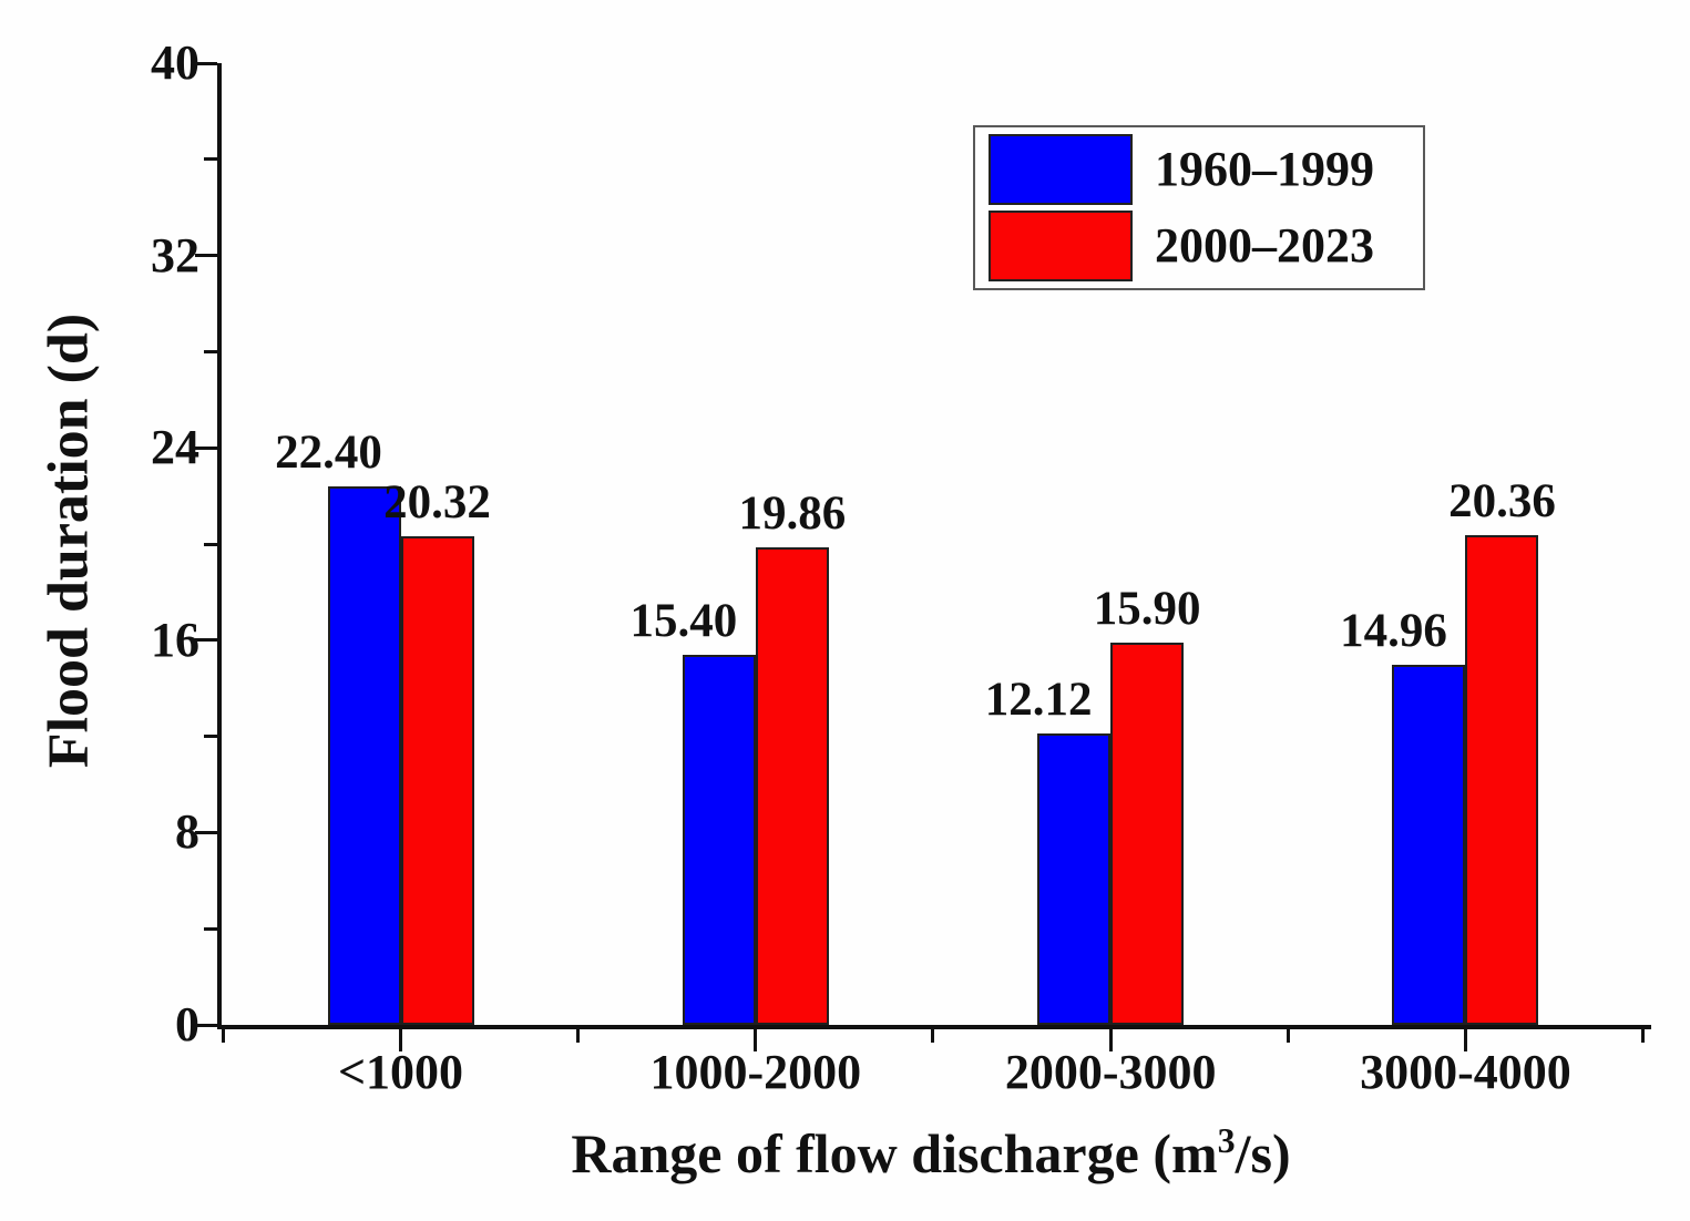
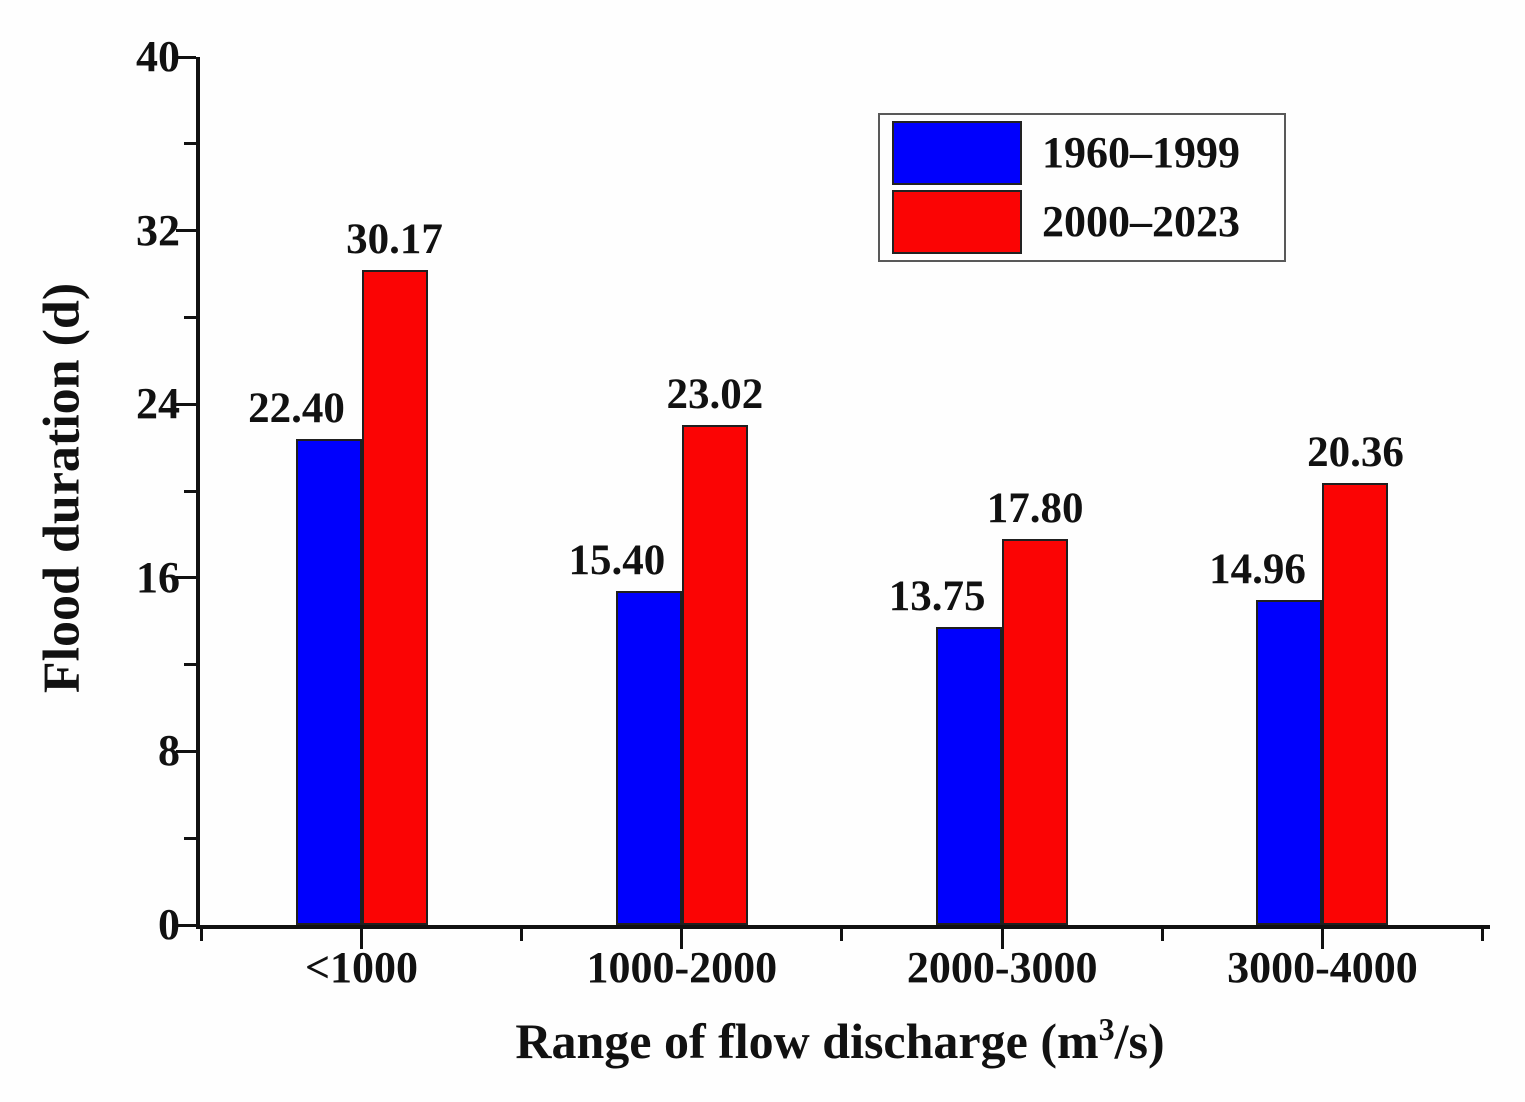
2000–2023/<1000: 20.32 -> 30.17
2000–2023/1000-2000: 19.86 -> 23.02
1960–1999/2000-3000: 12.12 -> 13.75
2000–2023/2000-3000: 15.90 -> 17.80
